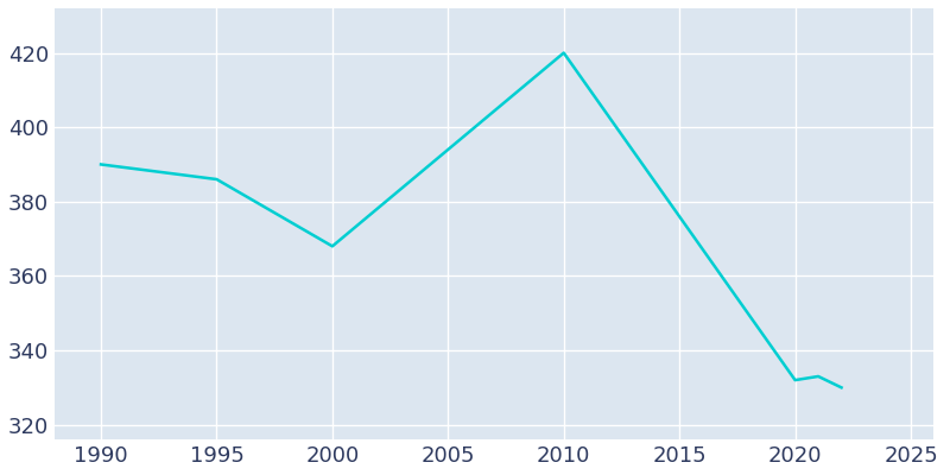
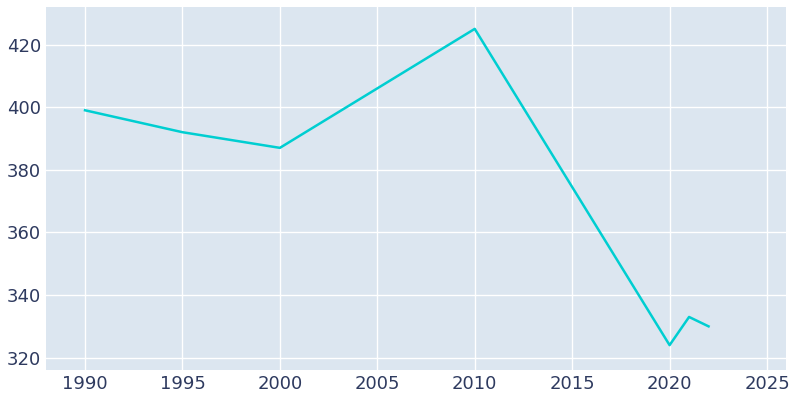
1990: 390 -> 399
1995: 386 -> 392
2000: 368 -> 387
2010: 420 -> 425
2020: 332 -> 324
